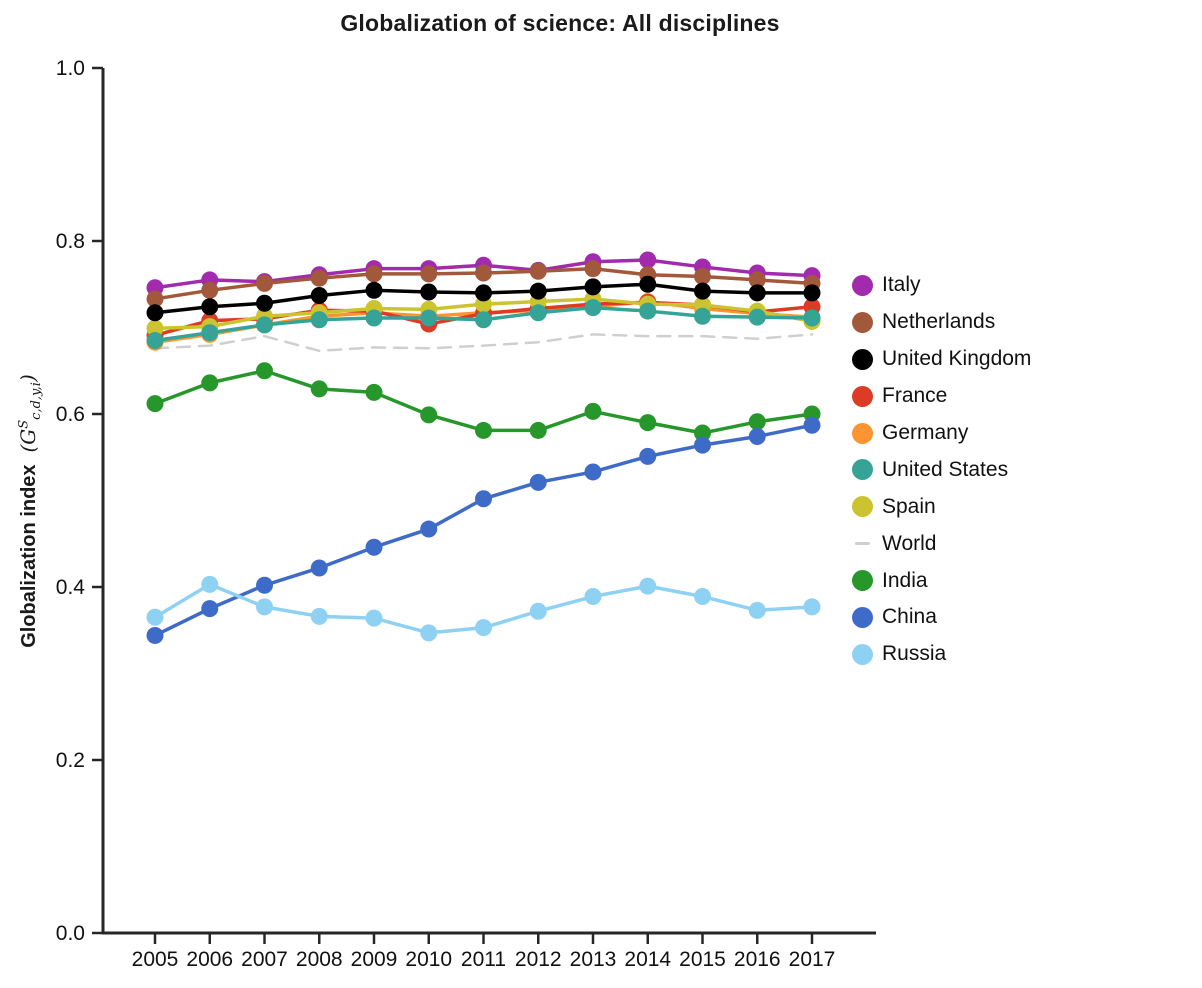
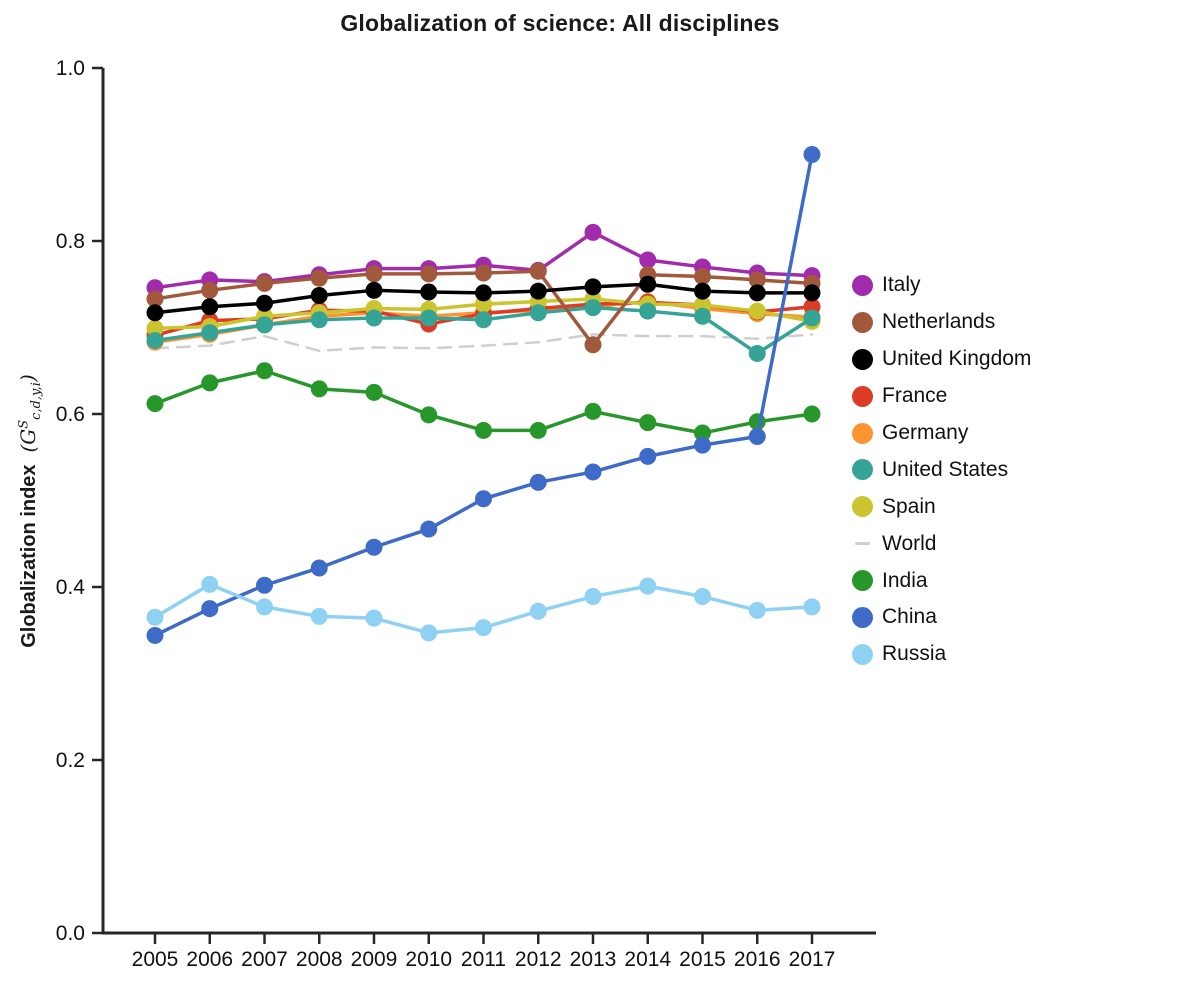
Italy/2013: 0.78 -> 0.81
Netherlands/2013: 0.77 -> 0.68
United States/2016: 0.71 -> 0.67
China/2017: 0.59 -> 0.90
